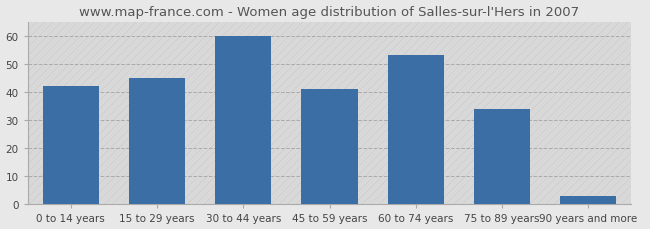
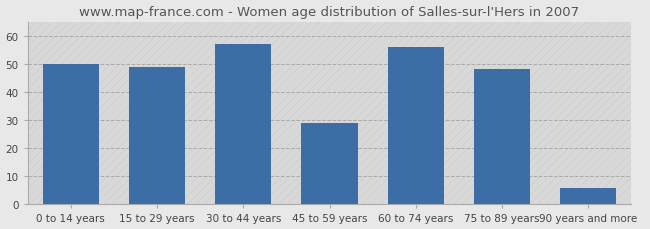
0 to 14 years: 42 -> 50
15 to 29 years: 45 -> 49
30 to 44 years: 60 -> 57
45 to 59 years: 41 -> 29
60 to 74 years: 53 -> 56
75 to 89 years: 34 -> 48
90 years and more: 3 -> 6
